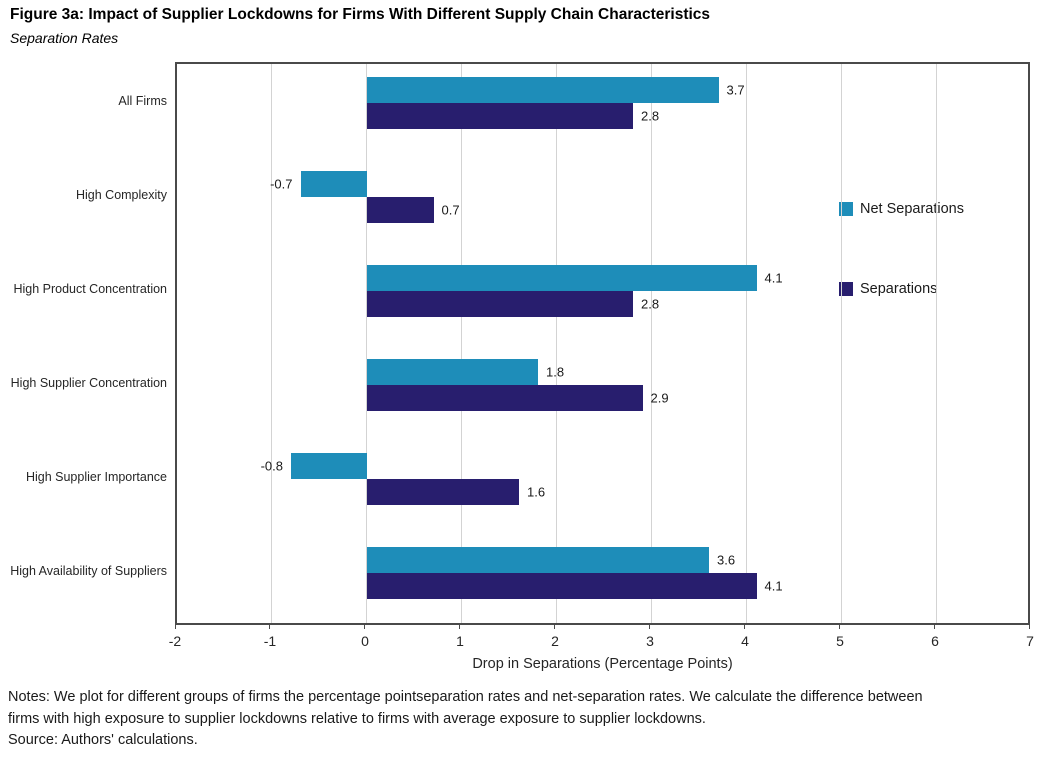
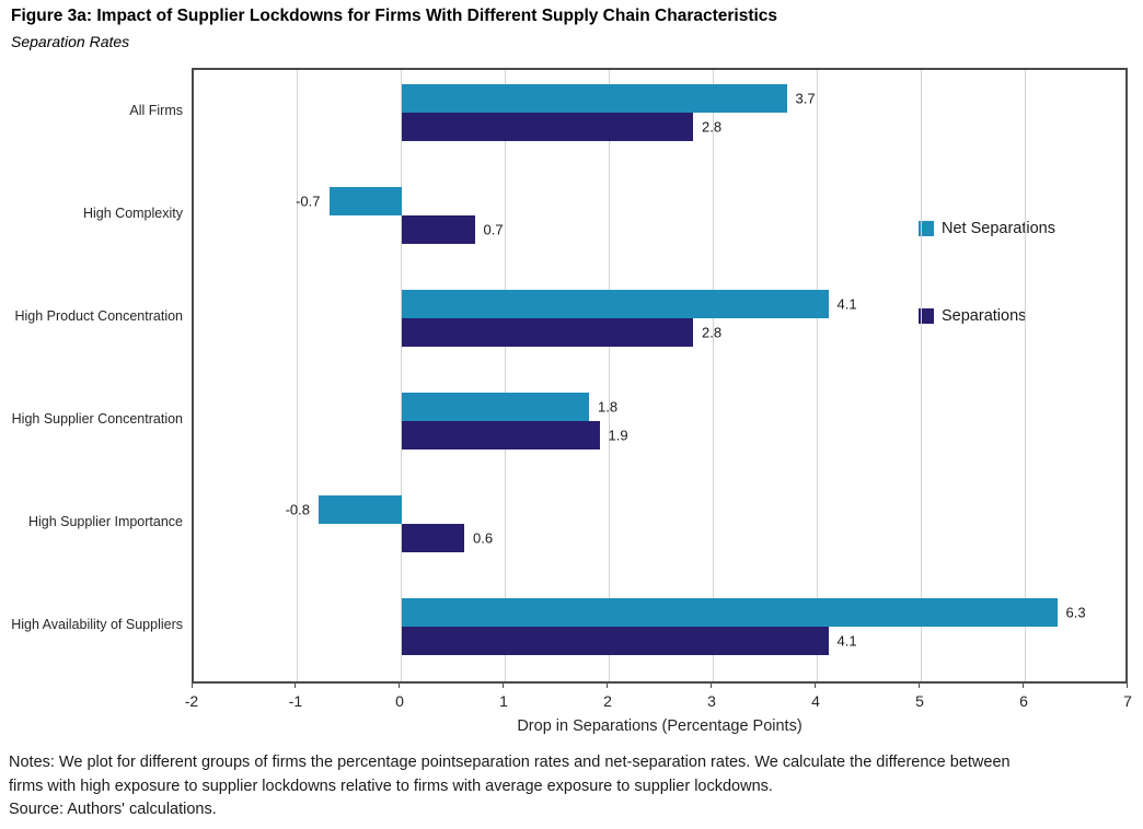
Separations/High Supplier Concentration: 2.9 -> 1.9
Separations/High Supplier Importance: 1.6 -> 0.6
Net Separations/High Availability of Suppliers: 3.6 -> 6.3
